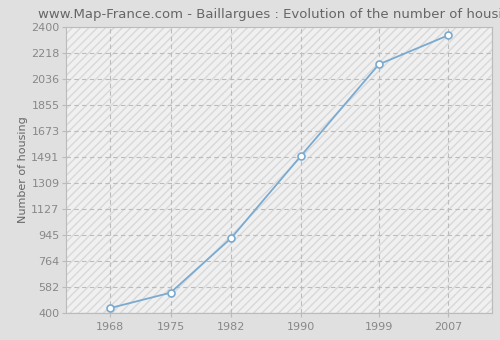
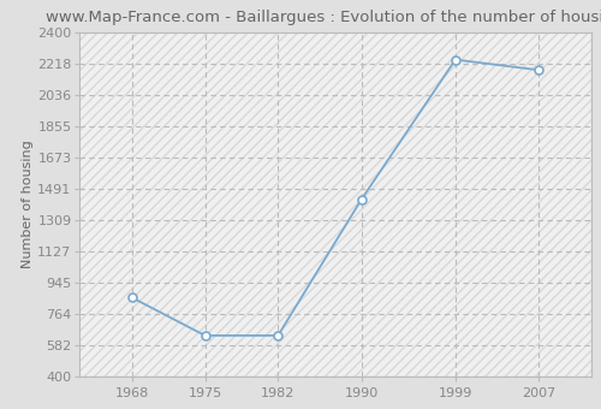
1968: 440 -> 860
1975: 540 -> 640
1982: 930 -> 640
1990: 1500 -> 1430
1999: 2140 -> 2240
2007: 2340 -> 2180
